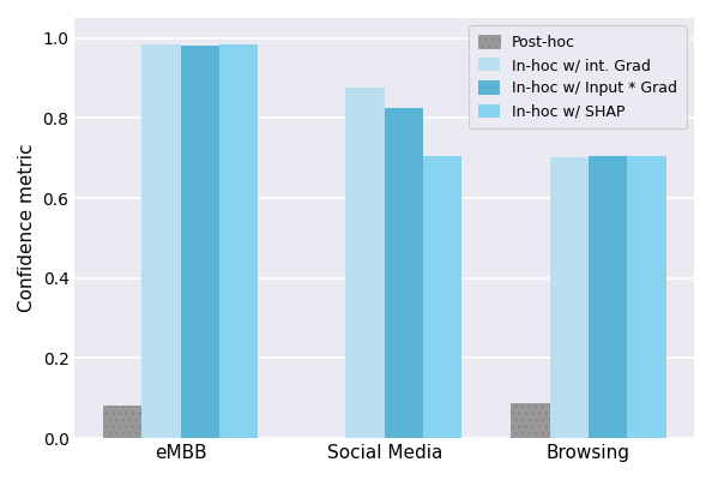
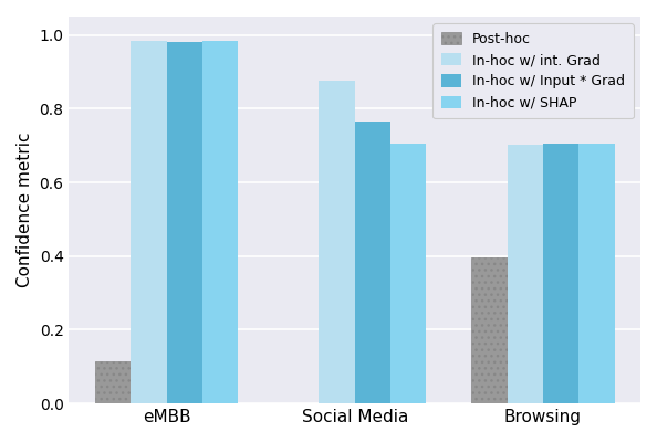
Post-hoc/eMBB: 0.082 -> 0.115
In-hoc w/ Input * Grad/Social Media: 0.826 -> 0.765
Post-hoc/Browsing: 0.088 -> 0.395
